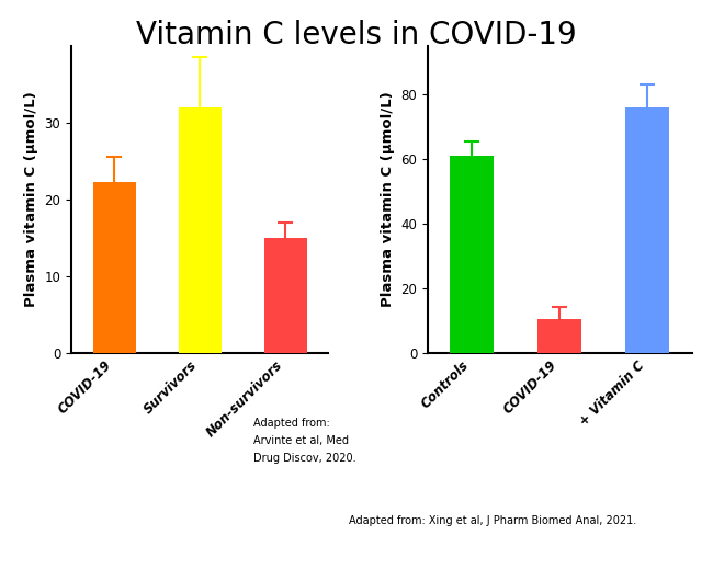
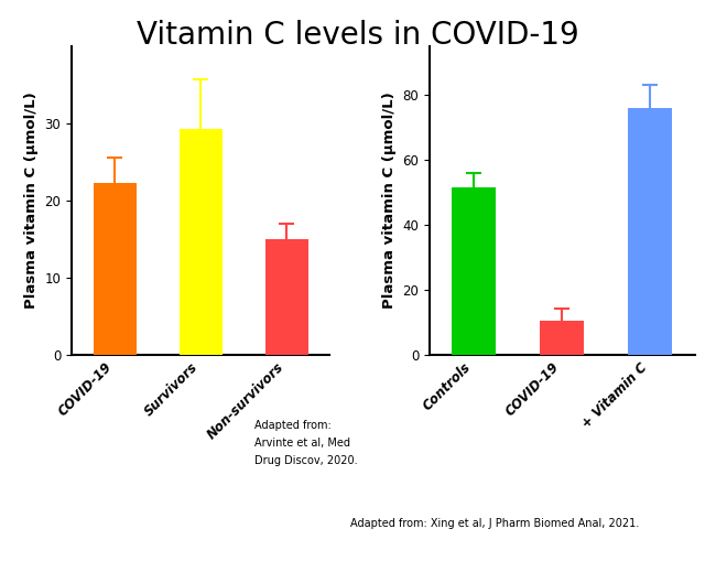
Survivors: 32.0 -> 29.2
Controls: 61.0 -> 51.5
